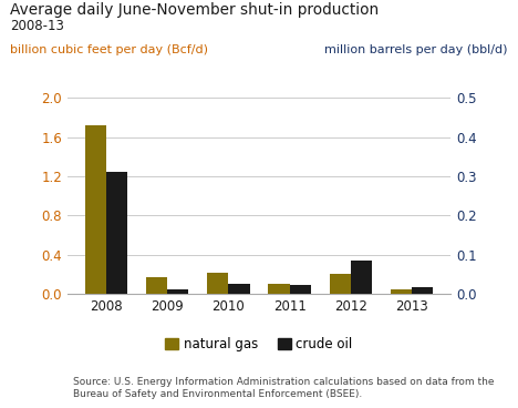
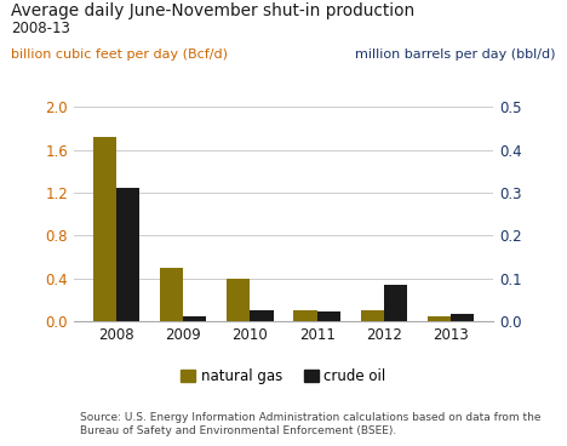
natural gas/2009: 0.17 -> 0.50
natural gas/2010: 0.22 -> 0.40
natural gas/2012: 0.20 -> 0.10
